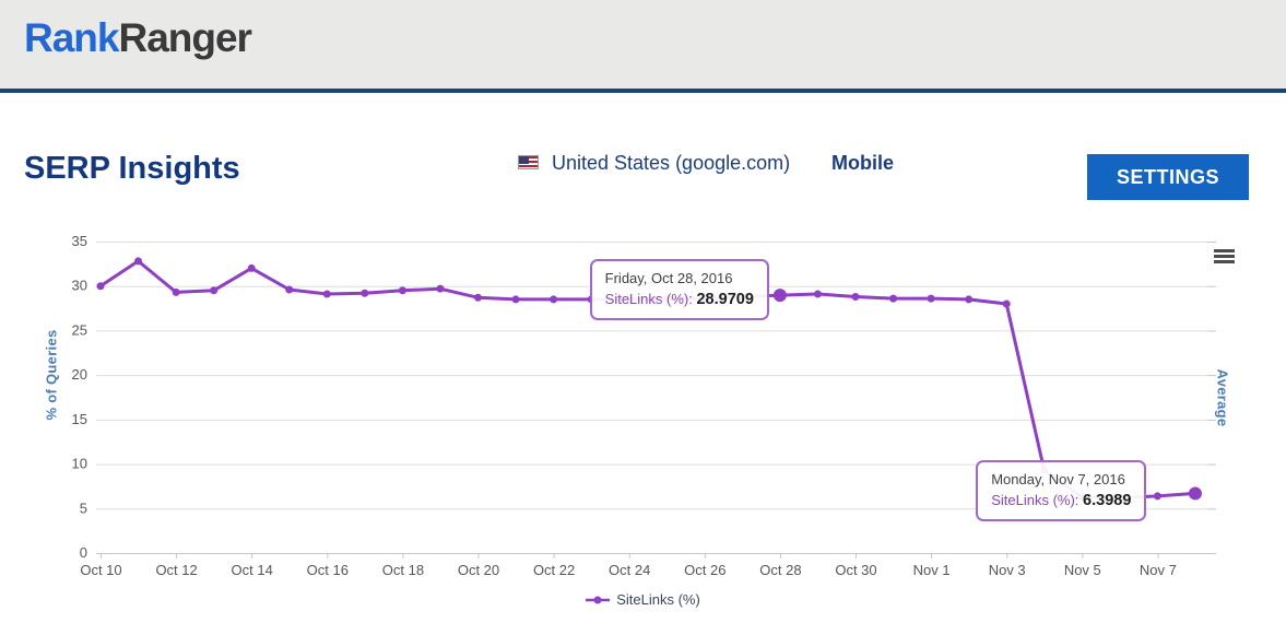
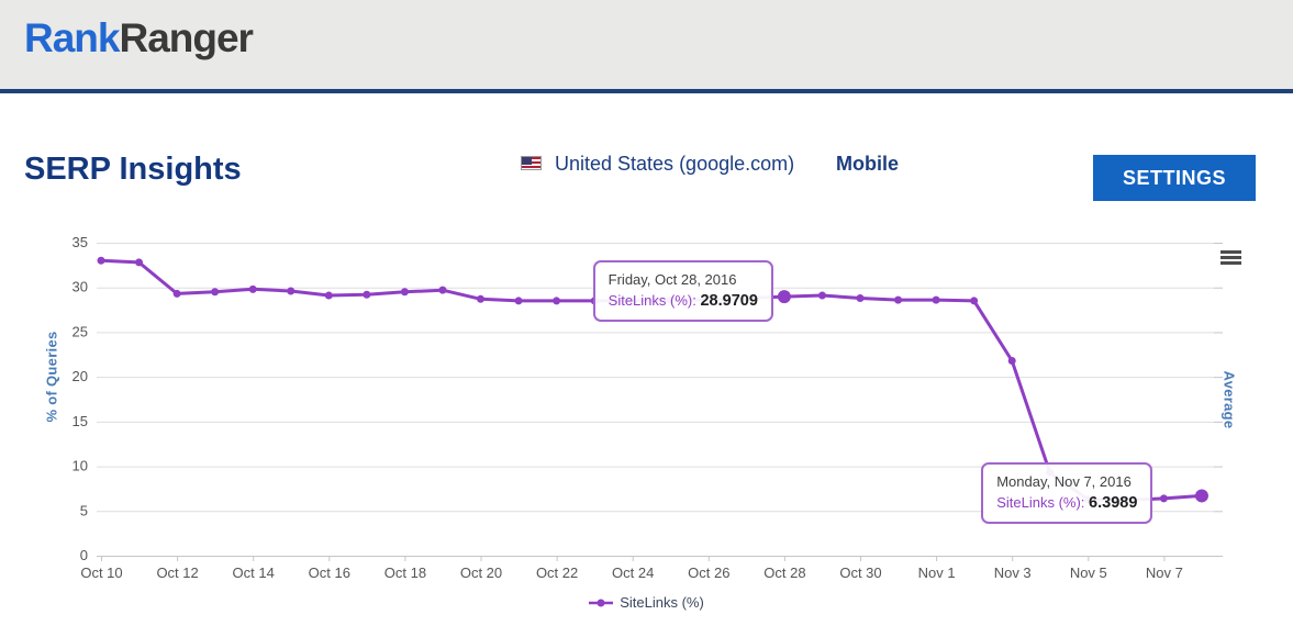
Oct 10: 30 -> 33
Oct 14: 32 -> 30
Nov 3: 28 -> 22
